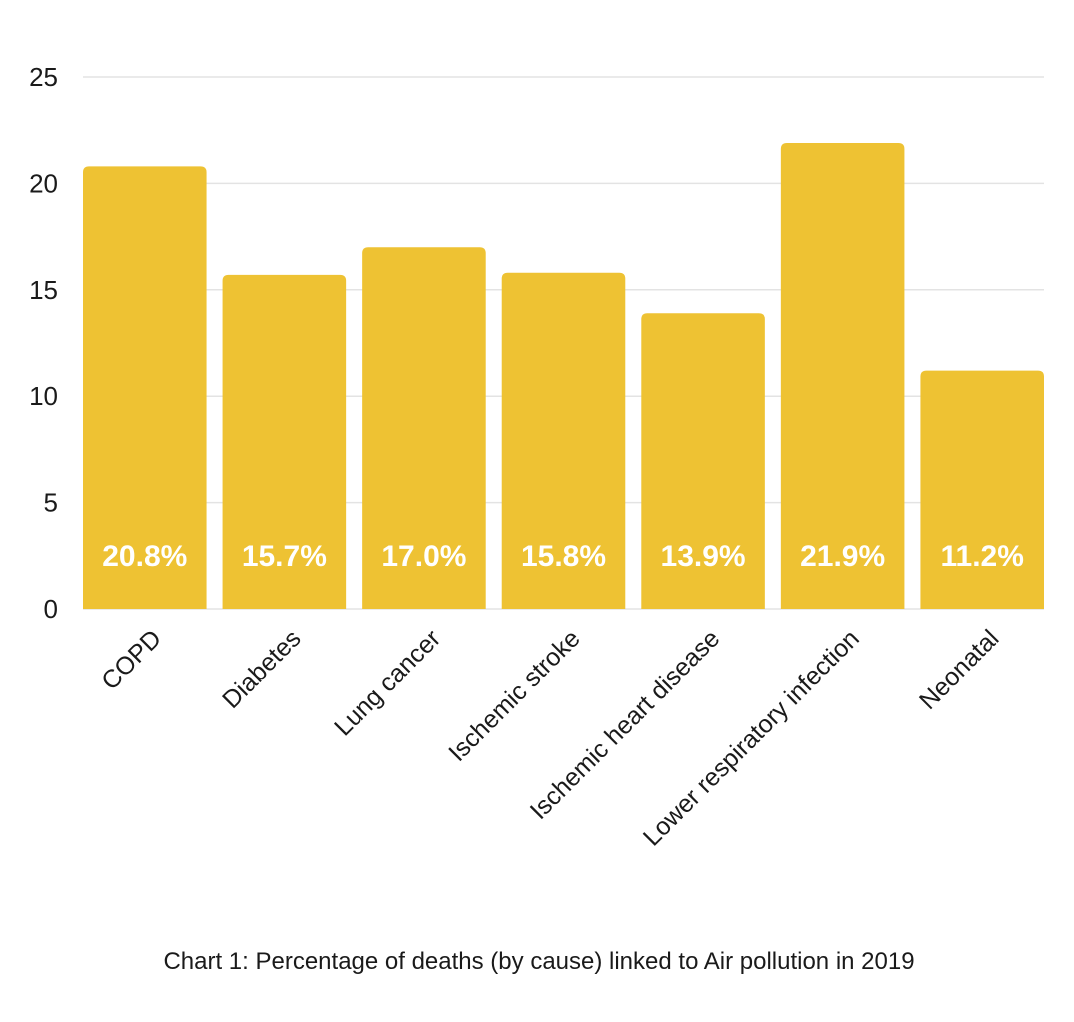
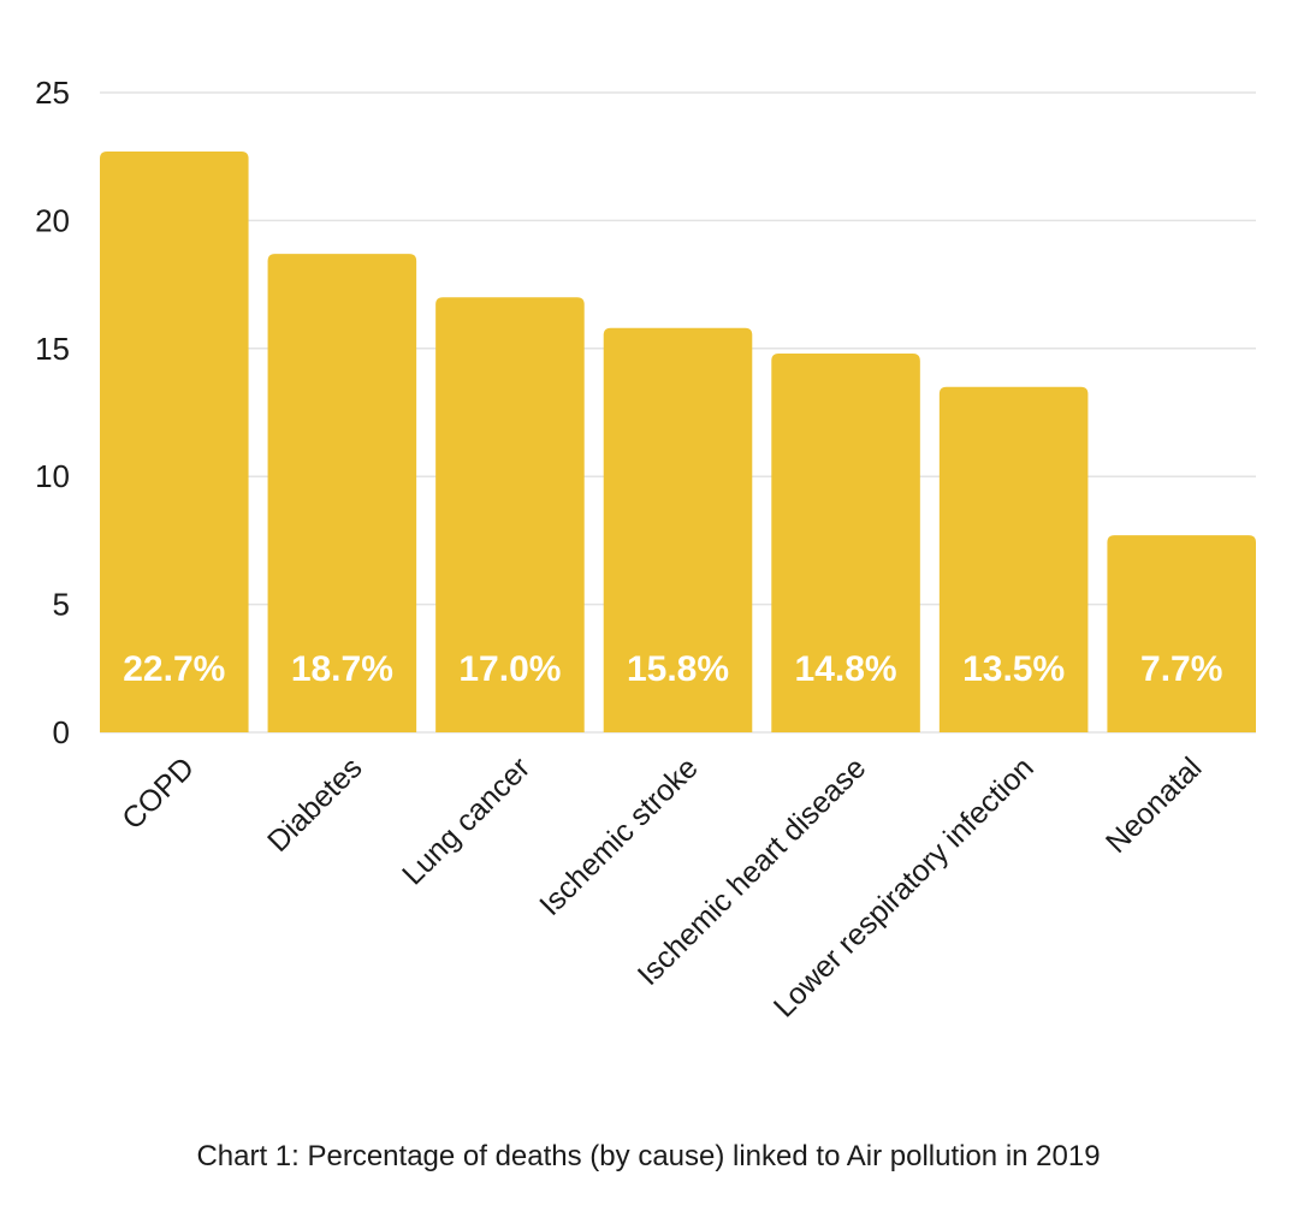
COPD: 20.8% -> 22.7%
Diabetes: 15.7% -> 18.7%
Ischemic heart disease: 13.9% -> 14.8%
Lower respiratory infection: 21.9% -> 13.5%
Neonatal: 11.2% -> 7.7%
